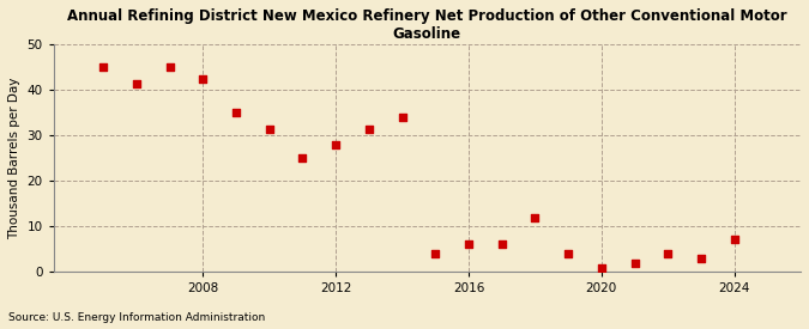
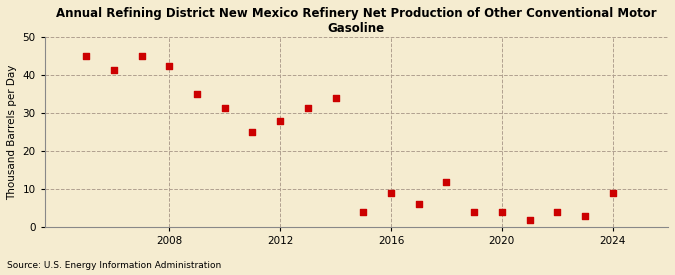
2016: 6.0 -> 9.0
2020: 0.8 -> 4.0
2024: 7.0 -> 9.0
